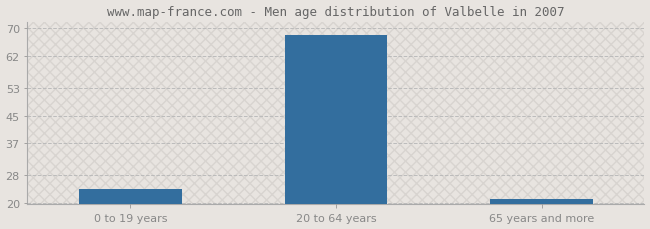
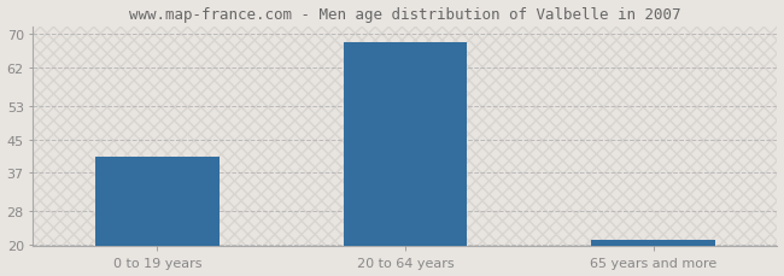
0 to 19 years: 24 -> 41
